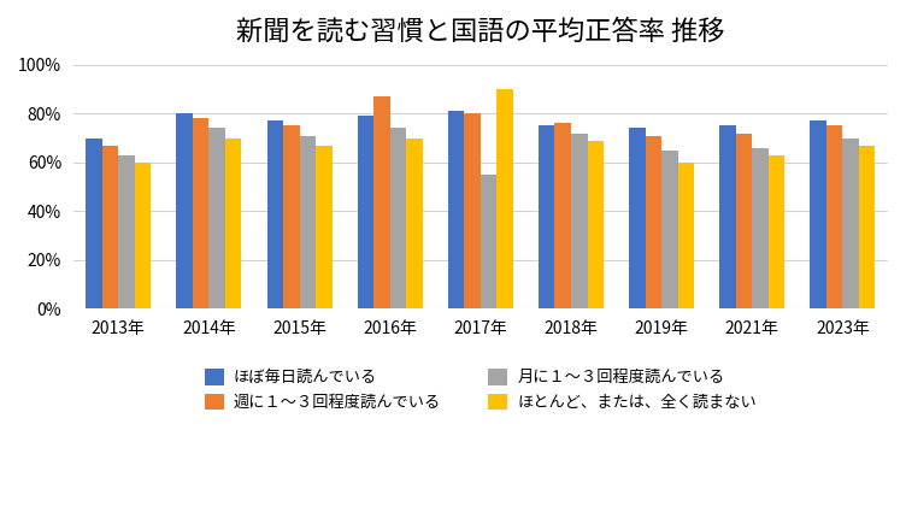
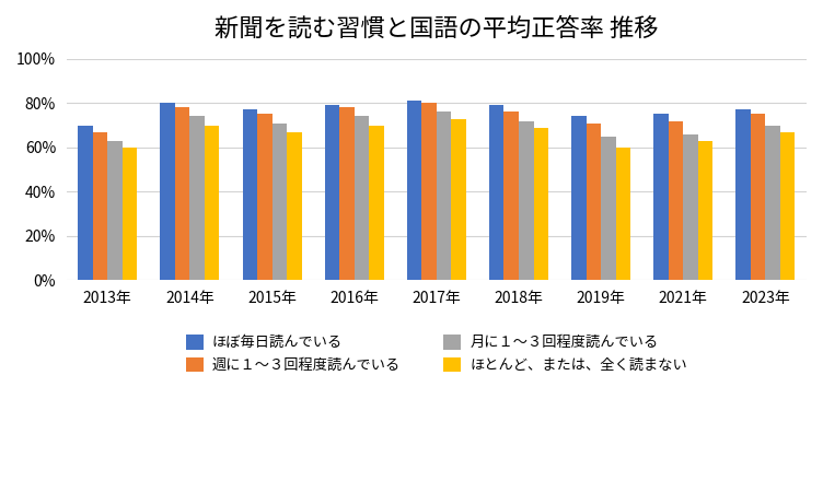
週に１～３回程度読んでいる/2016年: 87% -> 78%
月に１～３回程度読んでいる/2017年: 55% -> 76%
ほとんど、または、全く読まない/2017年: 90% -> 73%
ほぼ毎日読んでいる/2018年: 75% -> 79%
